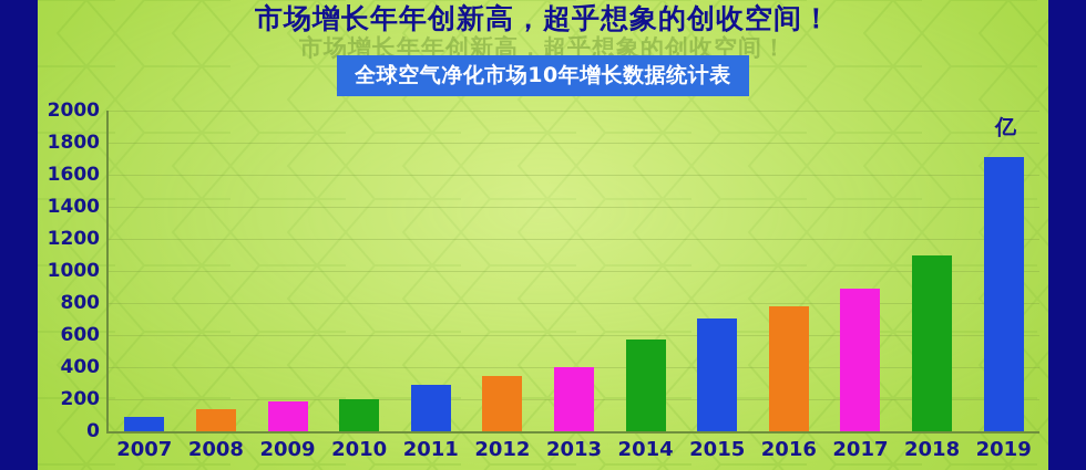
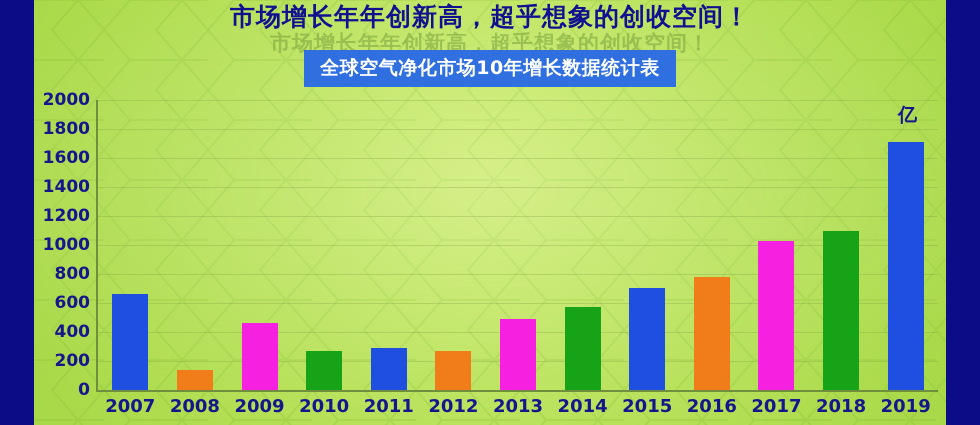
2007: 90 -> 660
2009: 180 -> 460
2010: 200 -> 270
2012: 340 -> 270
2013: 400 -> 490
2017: 890 -> 1030
